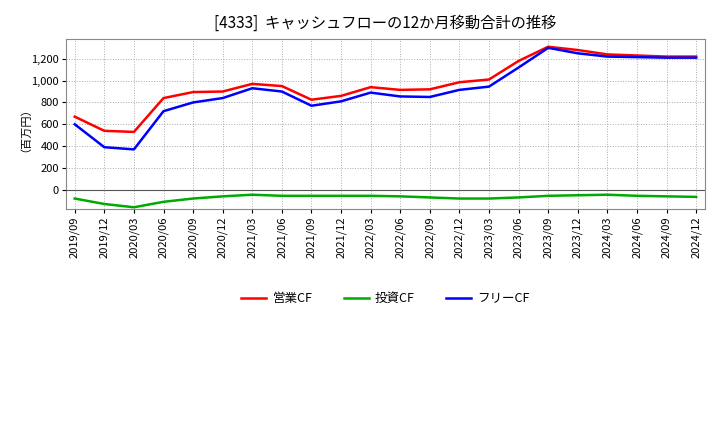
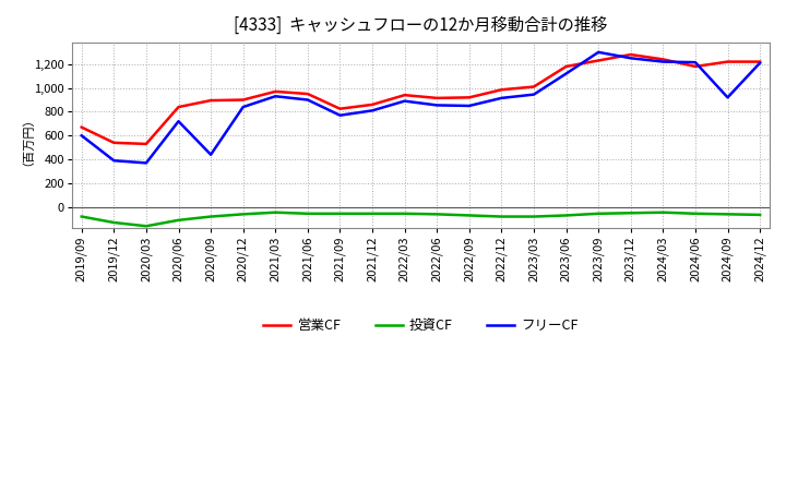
フリーCF/2020/09: 800 -> 440
営業CF/2023/09: 1,310 -> 1,230
営業CF/2024/06: 1,230 -> 1,180
フリーCF/2024/09: 1,210 -> 920
